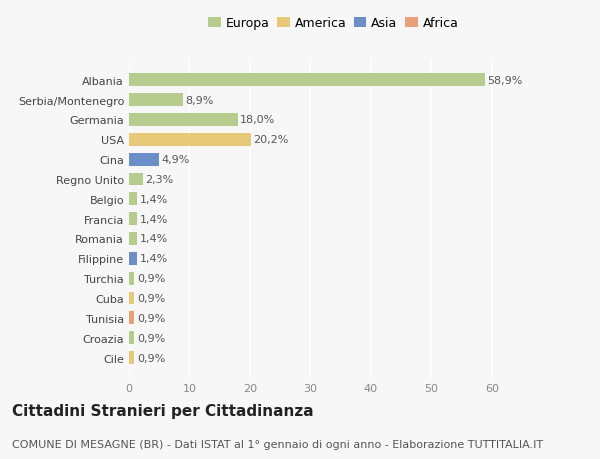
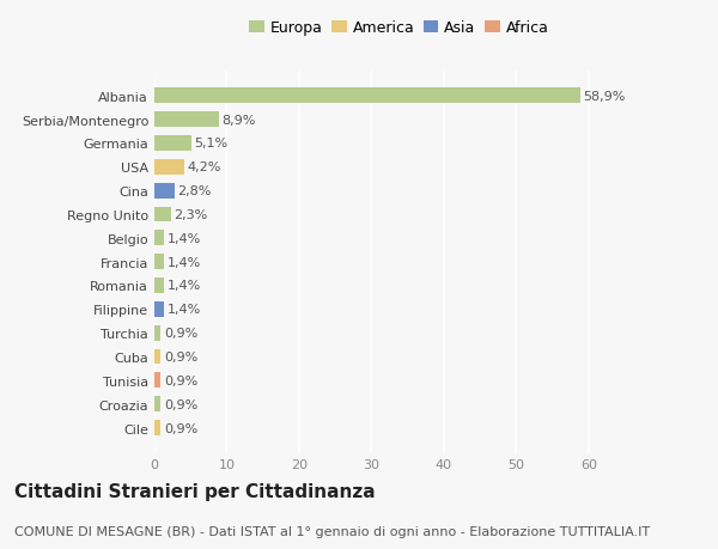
Germania: 18,0% -> 5,1%
USA: 20,2% -> 4,2%
Cina: 4,9% -> 2,8%
